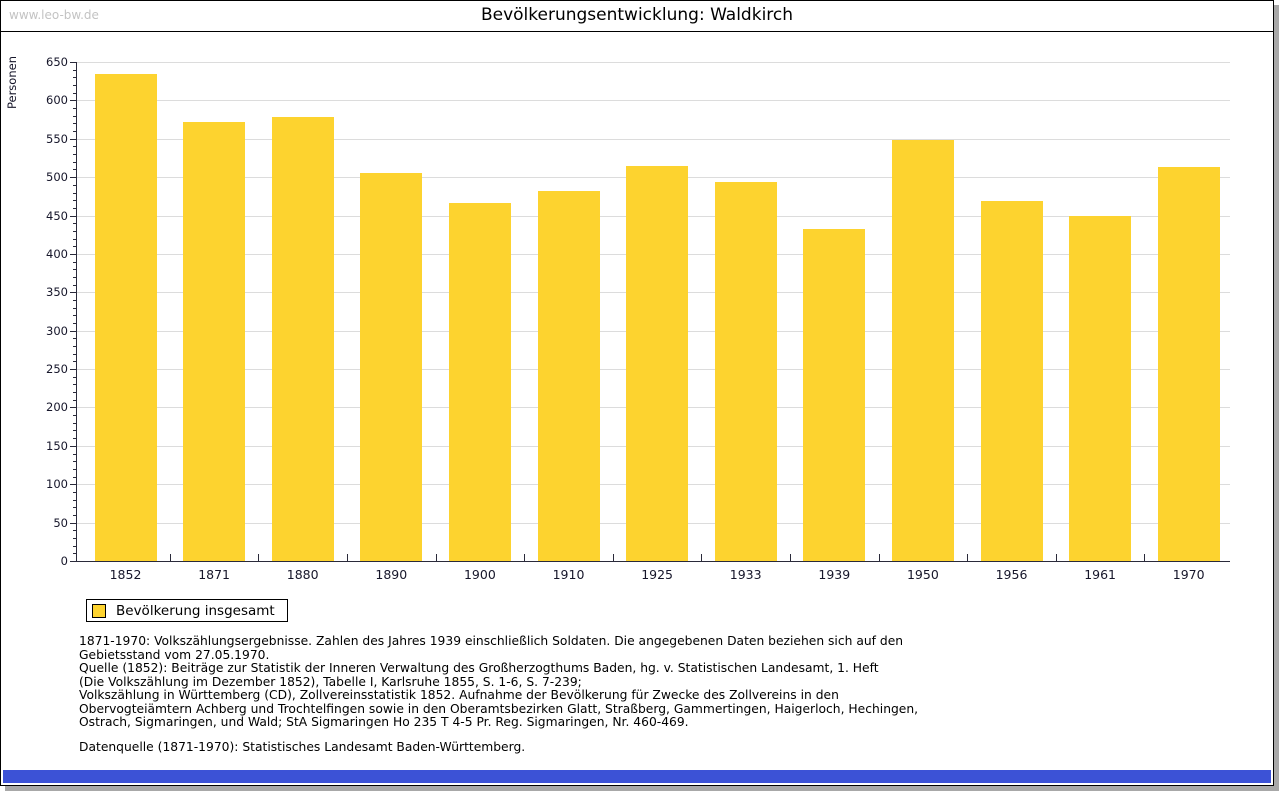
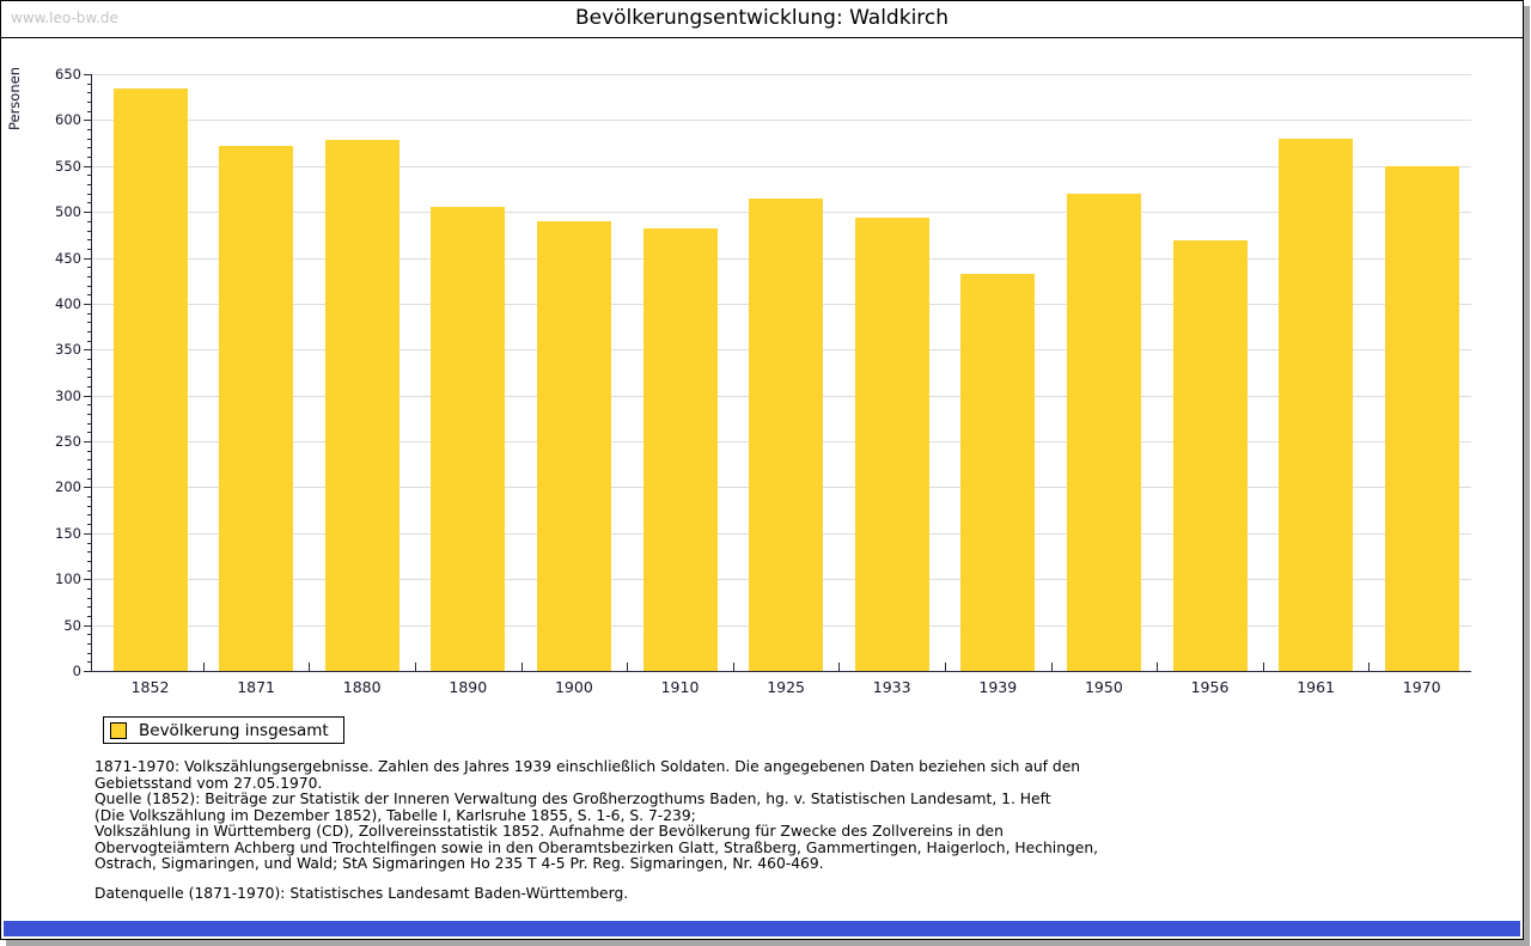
1900: 470 -> 490
1950: 550 -> 520
1961: 450 -> 580
1970: 510 -> 550
